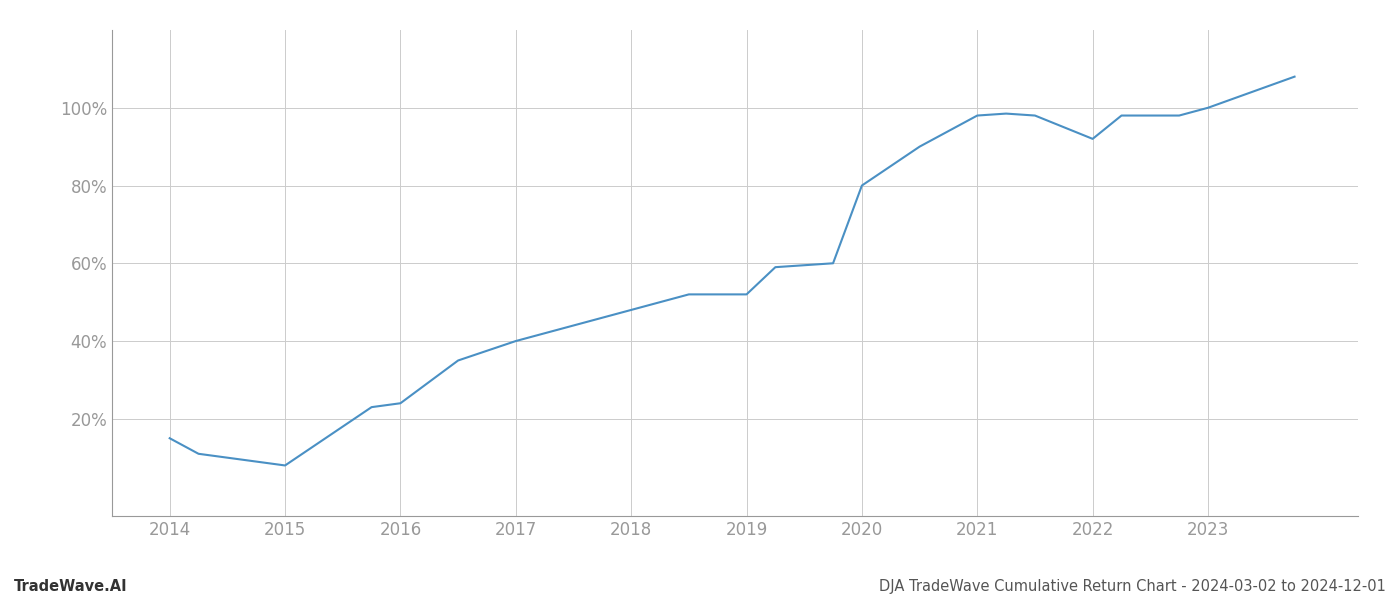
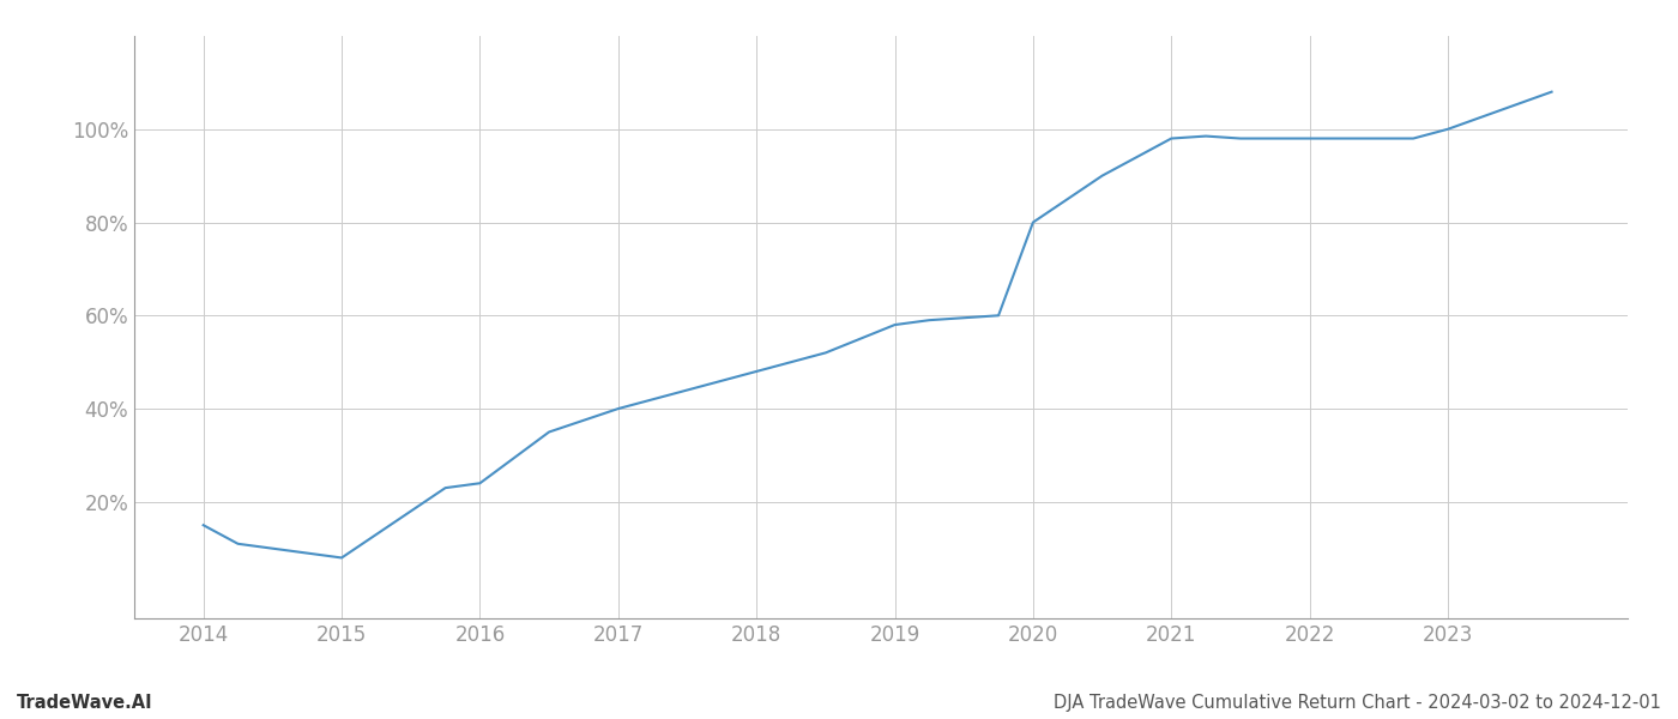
2019: 52.0% -> 58.0%
2022: 92.0% -> 98.0%
